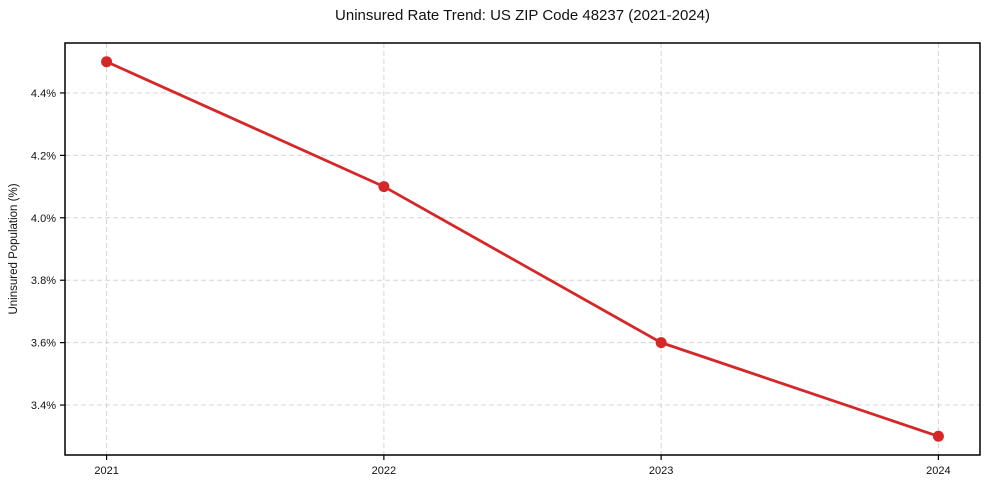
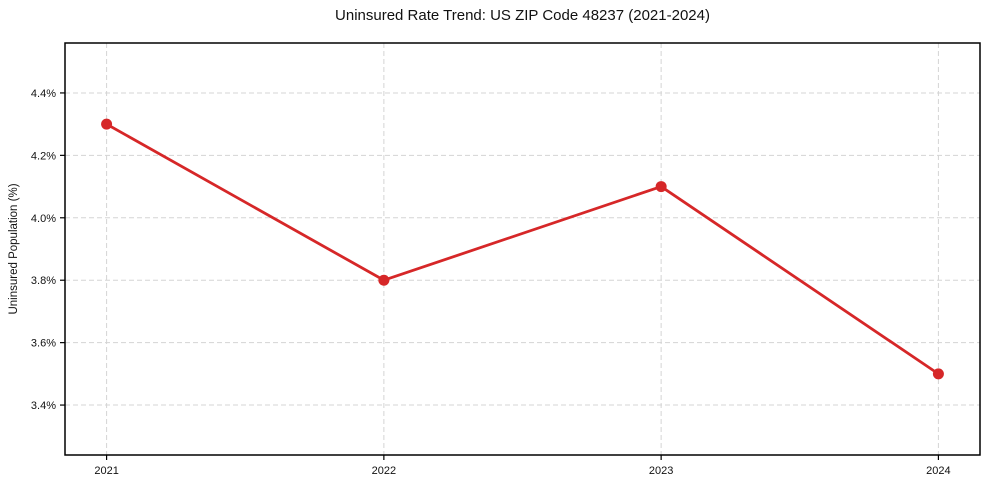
2021: 4.5% -> 4.3%
2022: 4.1% -> 3.8%
2023: 3.6% -> 4.1%
2024: 3.3% -> 3.5%
